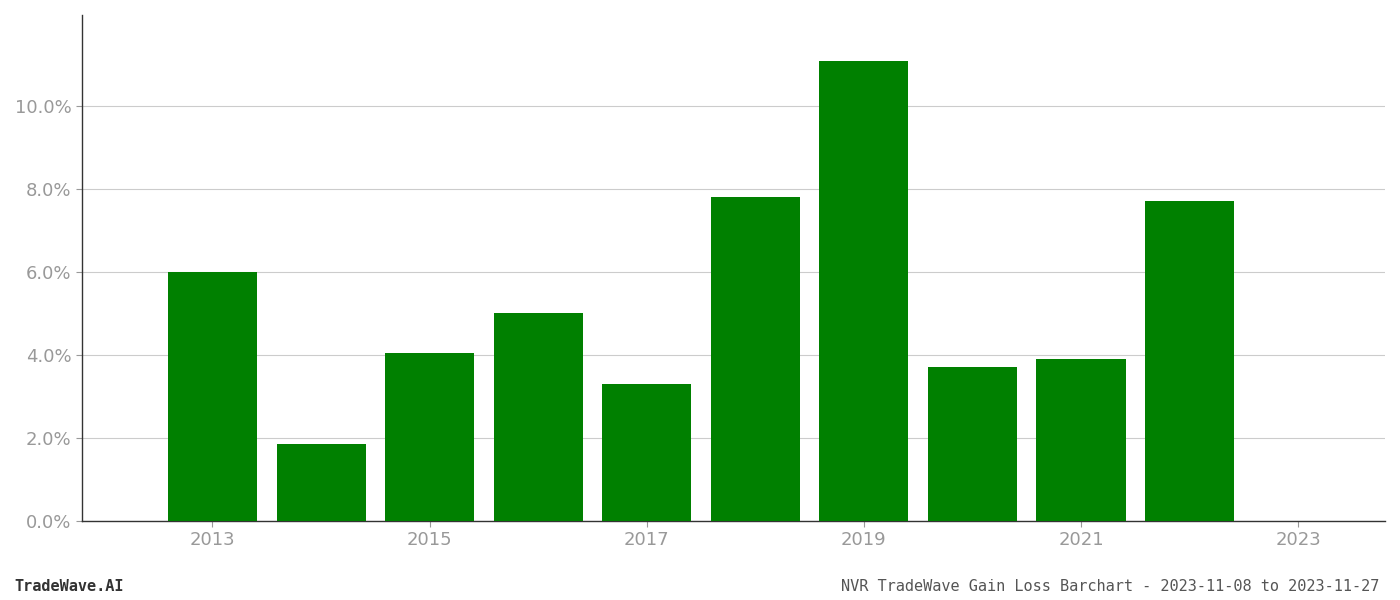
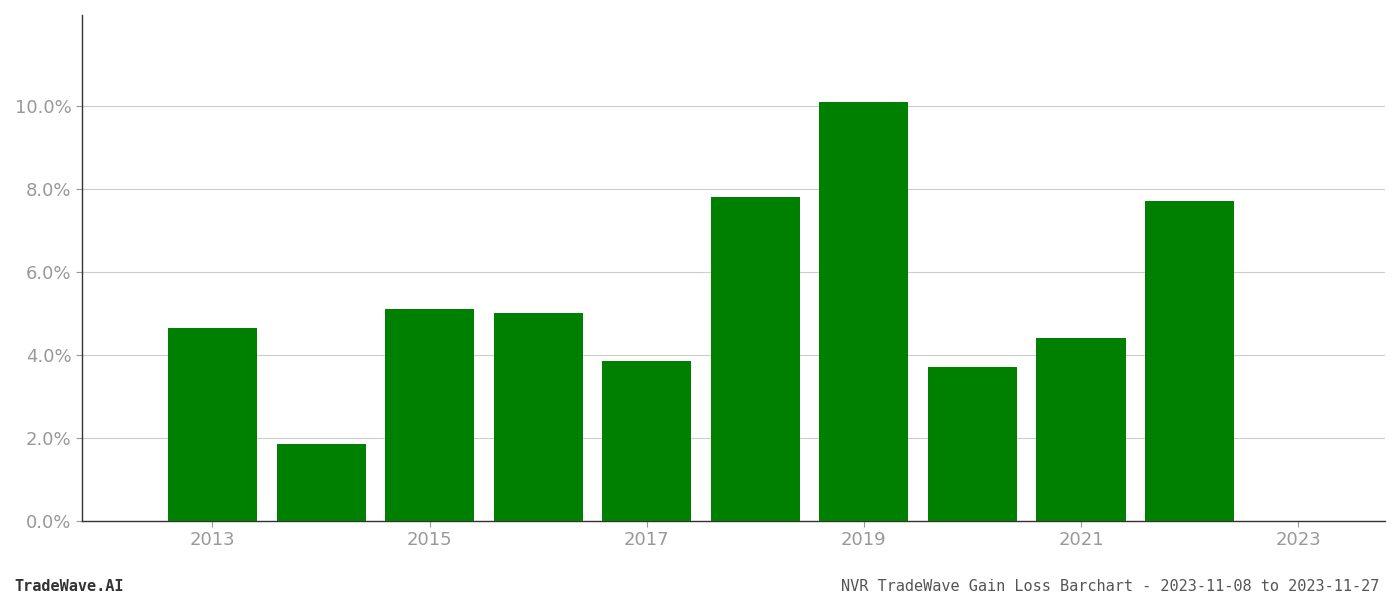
2013: 6.00% -> 4.65%
2015: 4.05% -> 5.10%
2017: 3.30% -> 3.85%
2019: 11.10% -> 10.10%
2021: 3.90% -> 4.40%
